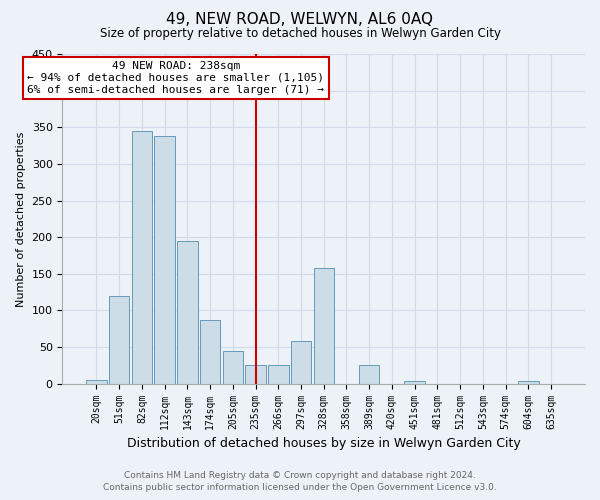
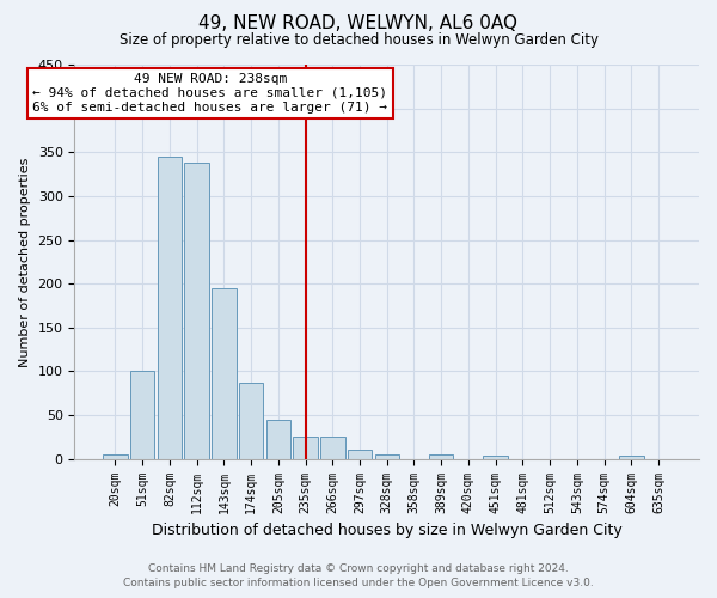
51sqm: 120 -> 100
297sqm: 58 -> 11
328sqm: 158 -> 5
389sqm: 26 -> 5
